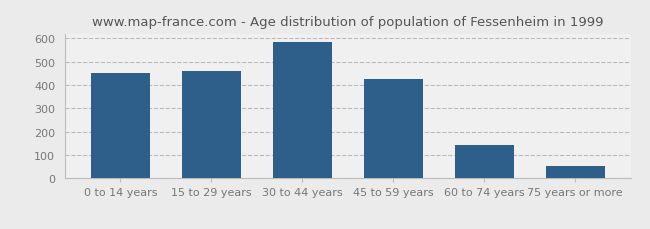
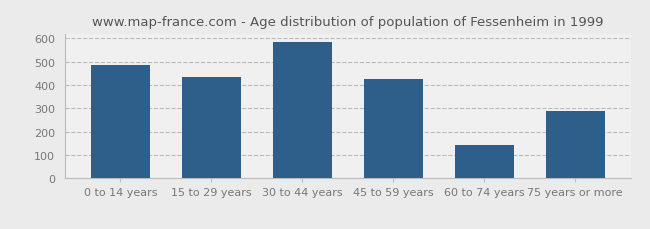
0 to 14 years: 450 -> 485
15 to 29 years: 458 -> 435
75 years or more: 55 -> 290
